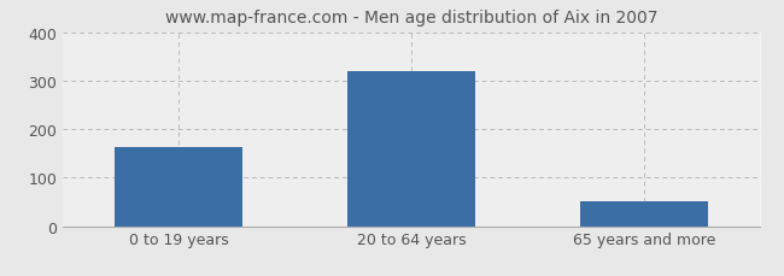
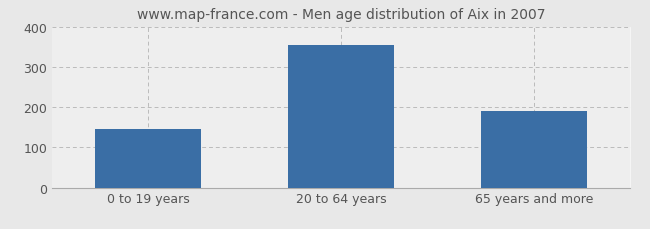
0 to 19 years: 162 -> 145
20 to 64 years: 320 -> 355
65 years and more: 50 -> 190
